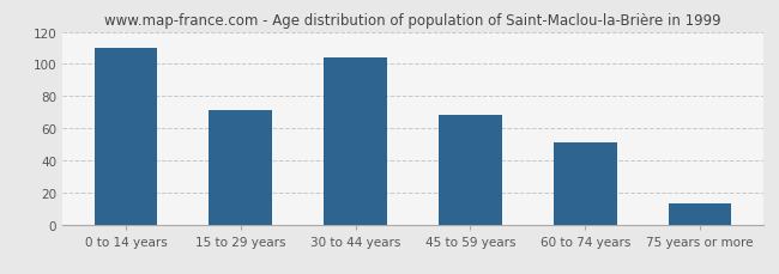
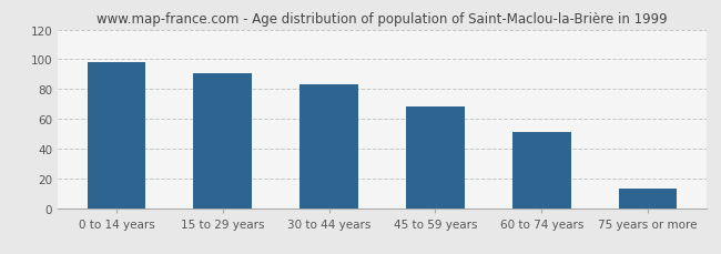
0 to 14 years: 110 -> 98
15 to 29 years: 71 -> 91
30 to 44 years: 104 -> 83
